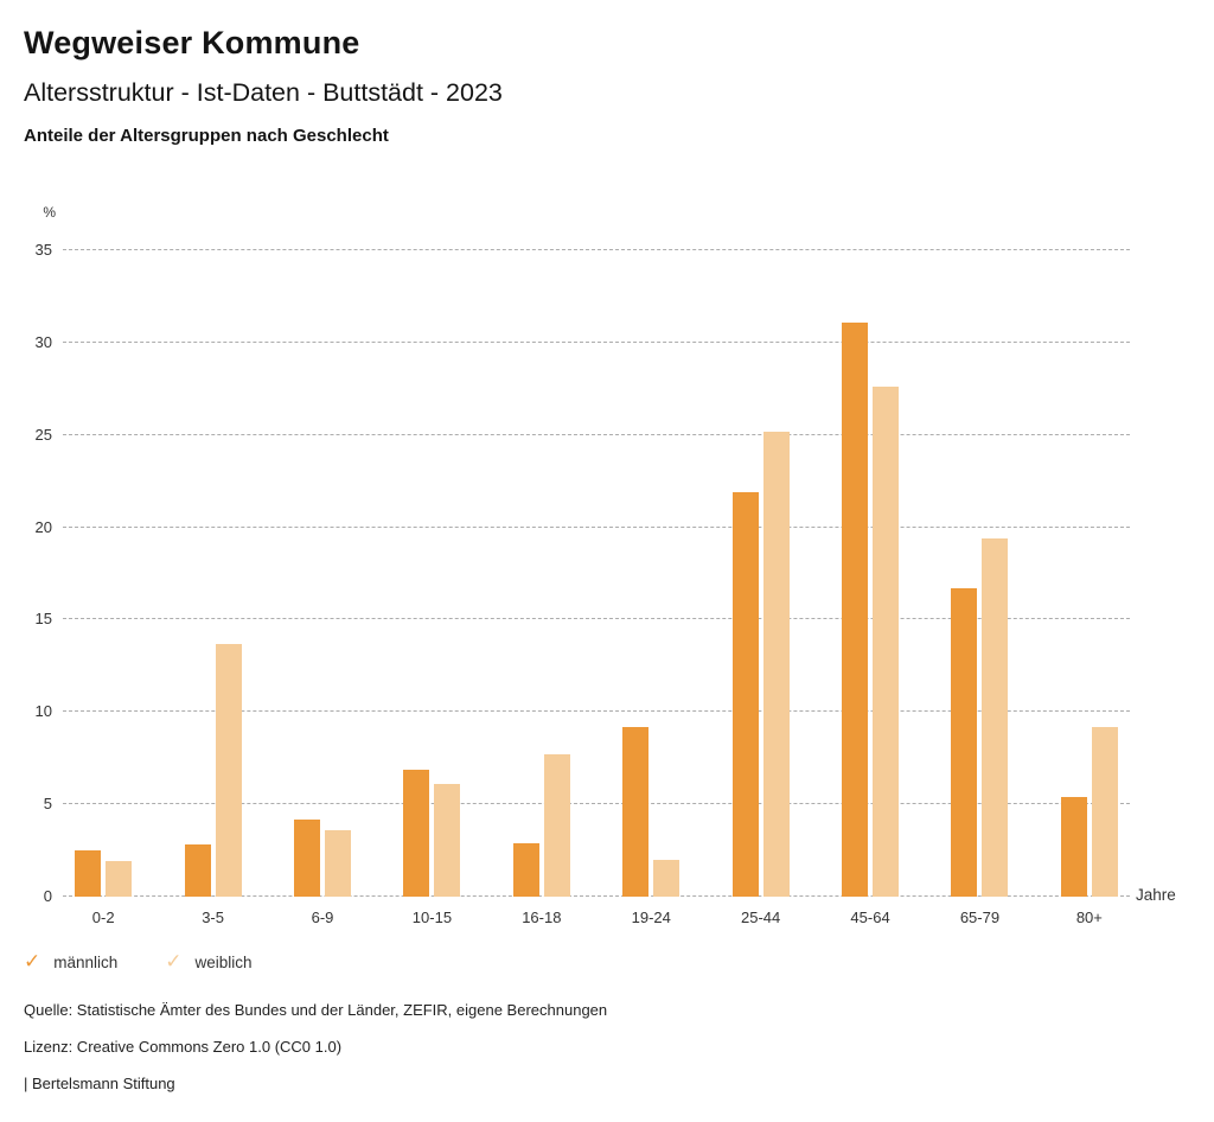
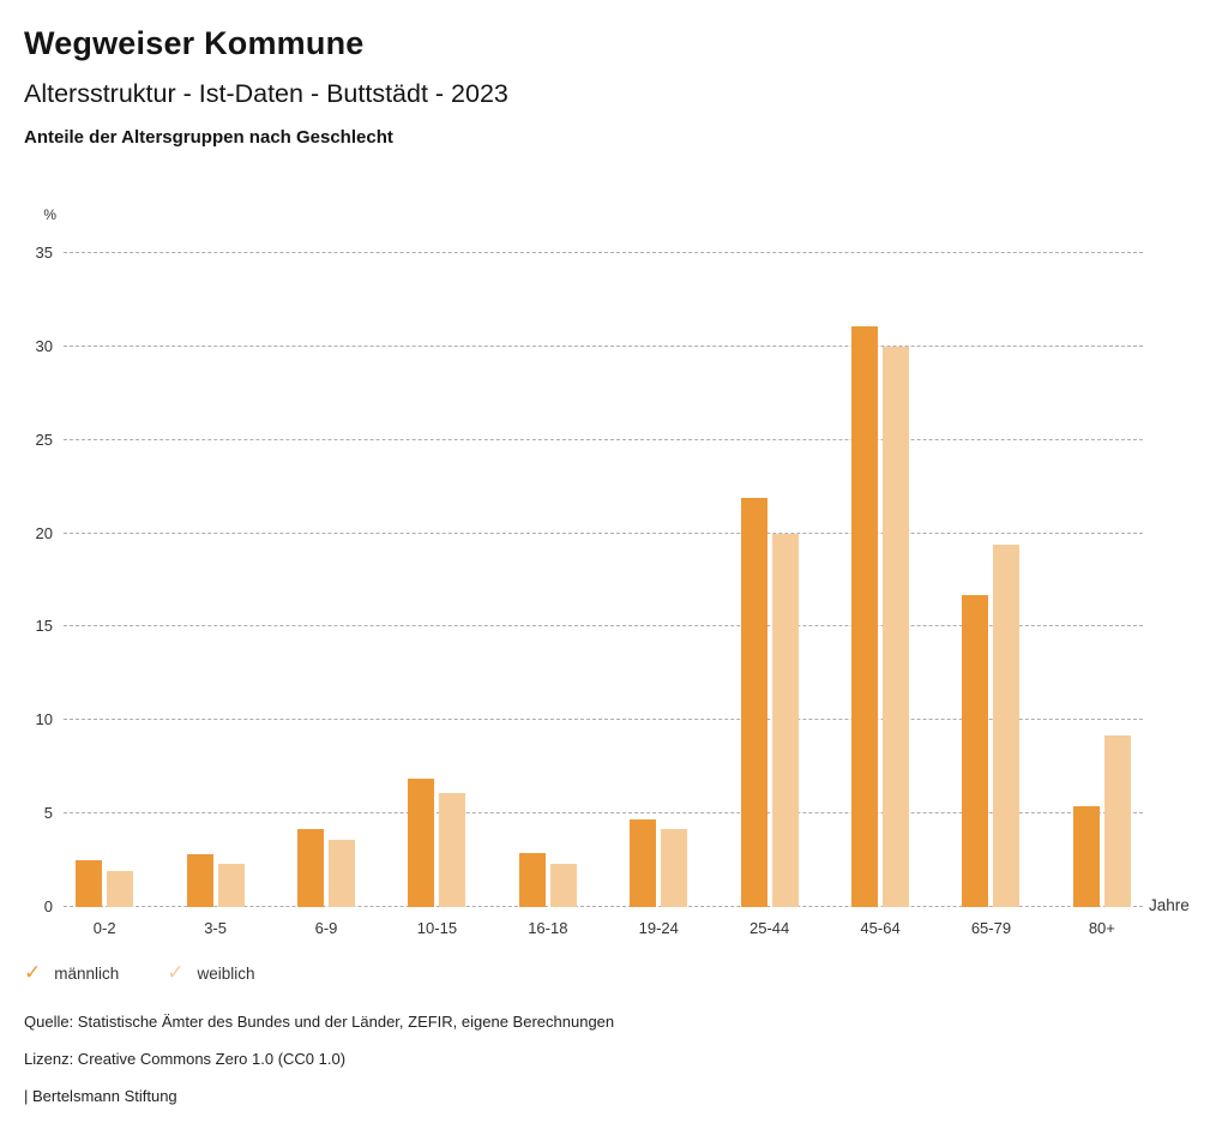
weiblich/3-5: 13.7 -> 2.3
weiblich/16-18: 7.7 -> 2.3
männlich/19-24: 9.2 -> 4.7
weiblich/19-24: 2.0 -> 4.2
weiblich/25-44: 25.2 -> 20.0
weiblich/45-64: 27.6 -> 30.0
